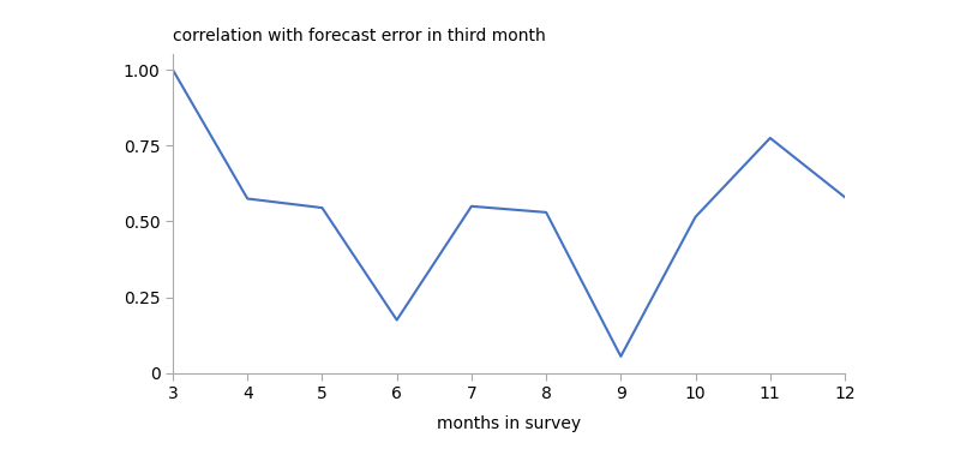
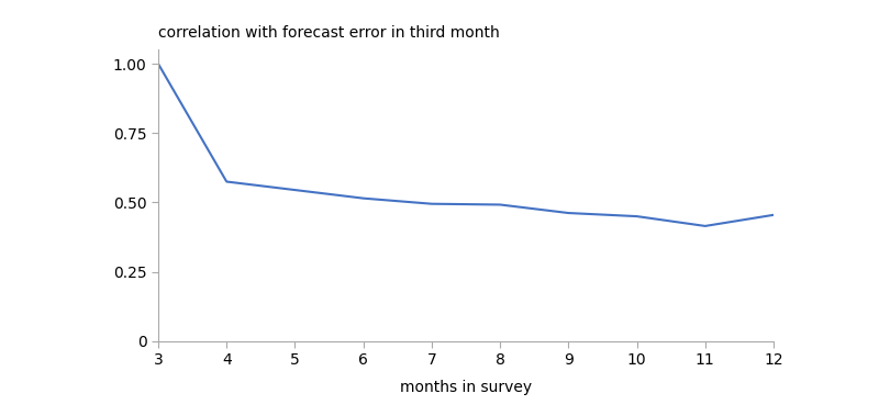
6: 0.175 -> 0.515
7: 0.550 -> 0.495
8: 0.530 -> 0.492
9: 0.055 -> 0.462
10: 0.515 -> 0.450
11: 0.775 -> 0.415
12: 0.580 -> 0.455
